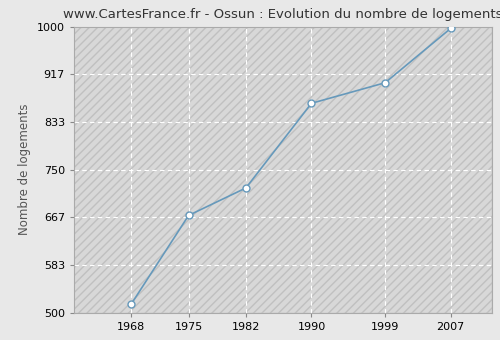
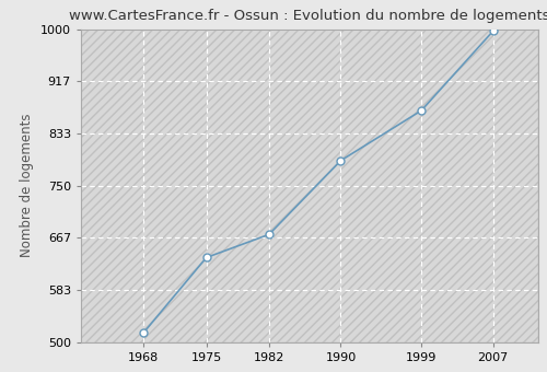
1975: 670 -> 635
1982: 718 -> 672
1990: 866 -> 790
1999: 902 -> 870
